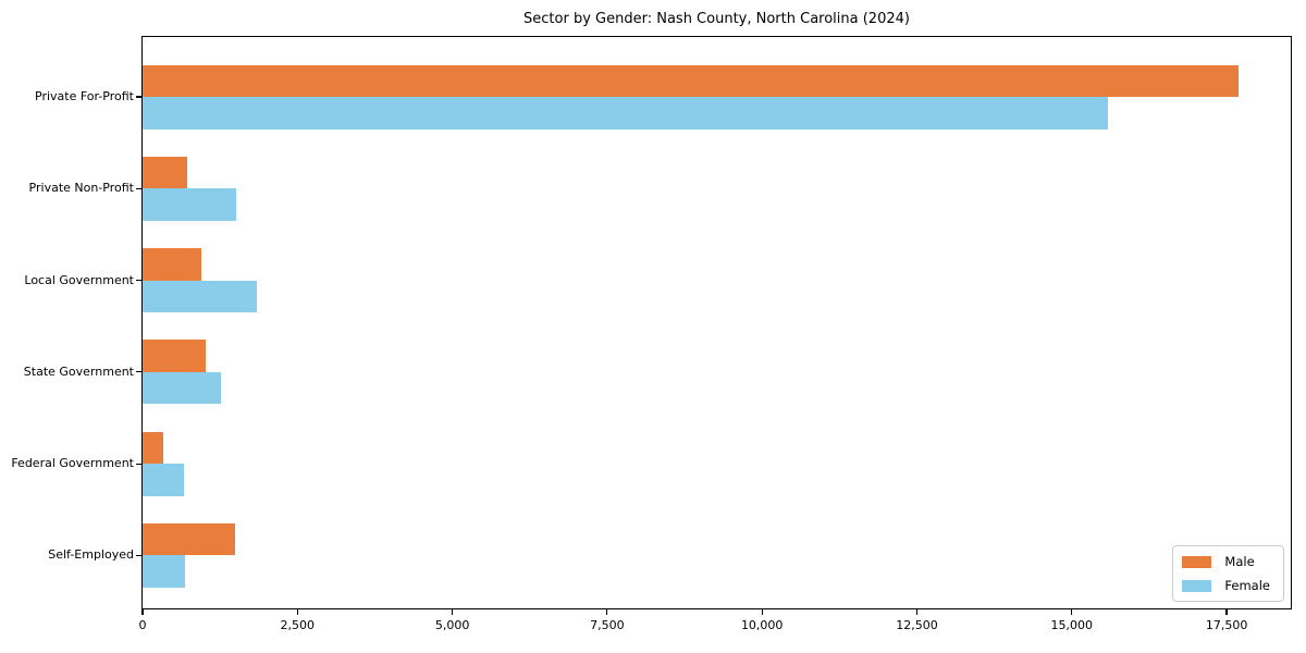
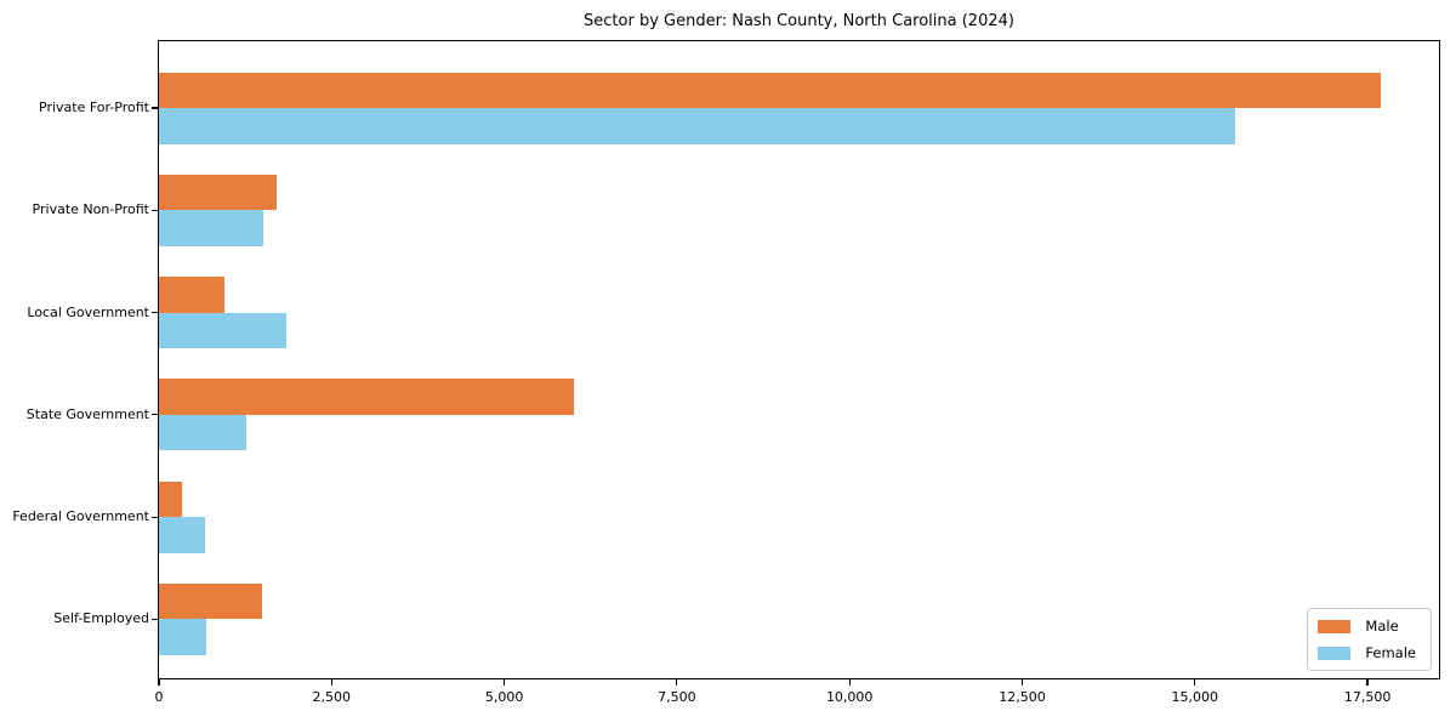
Male/Private Non-Profit: 700 -> 1700
Male/State Government: 1000 -> 6000
